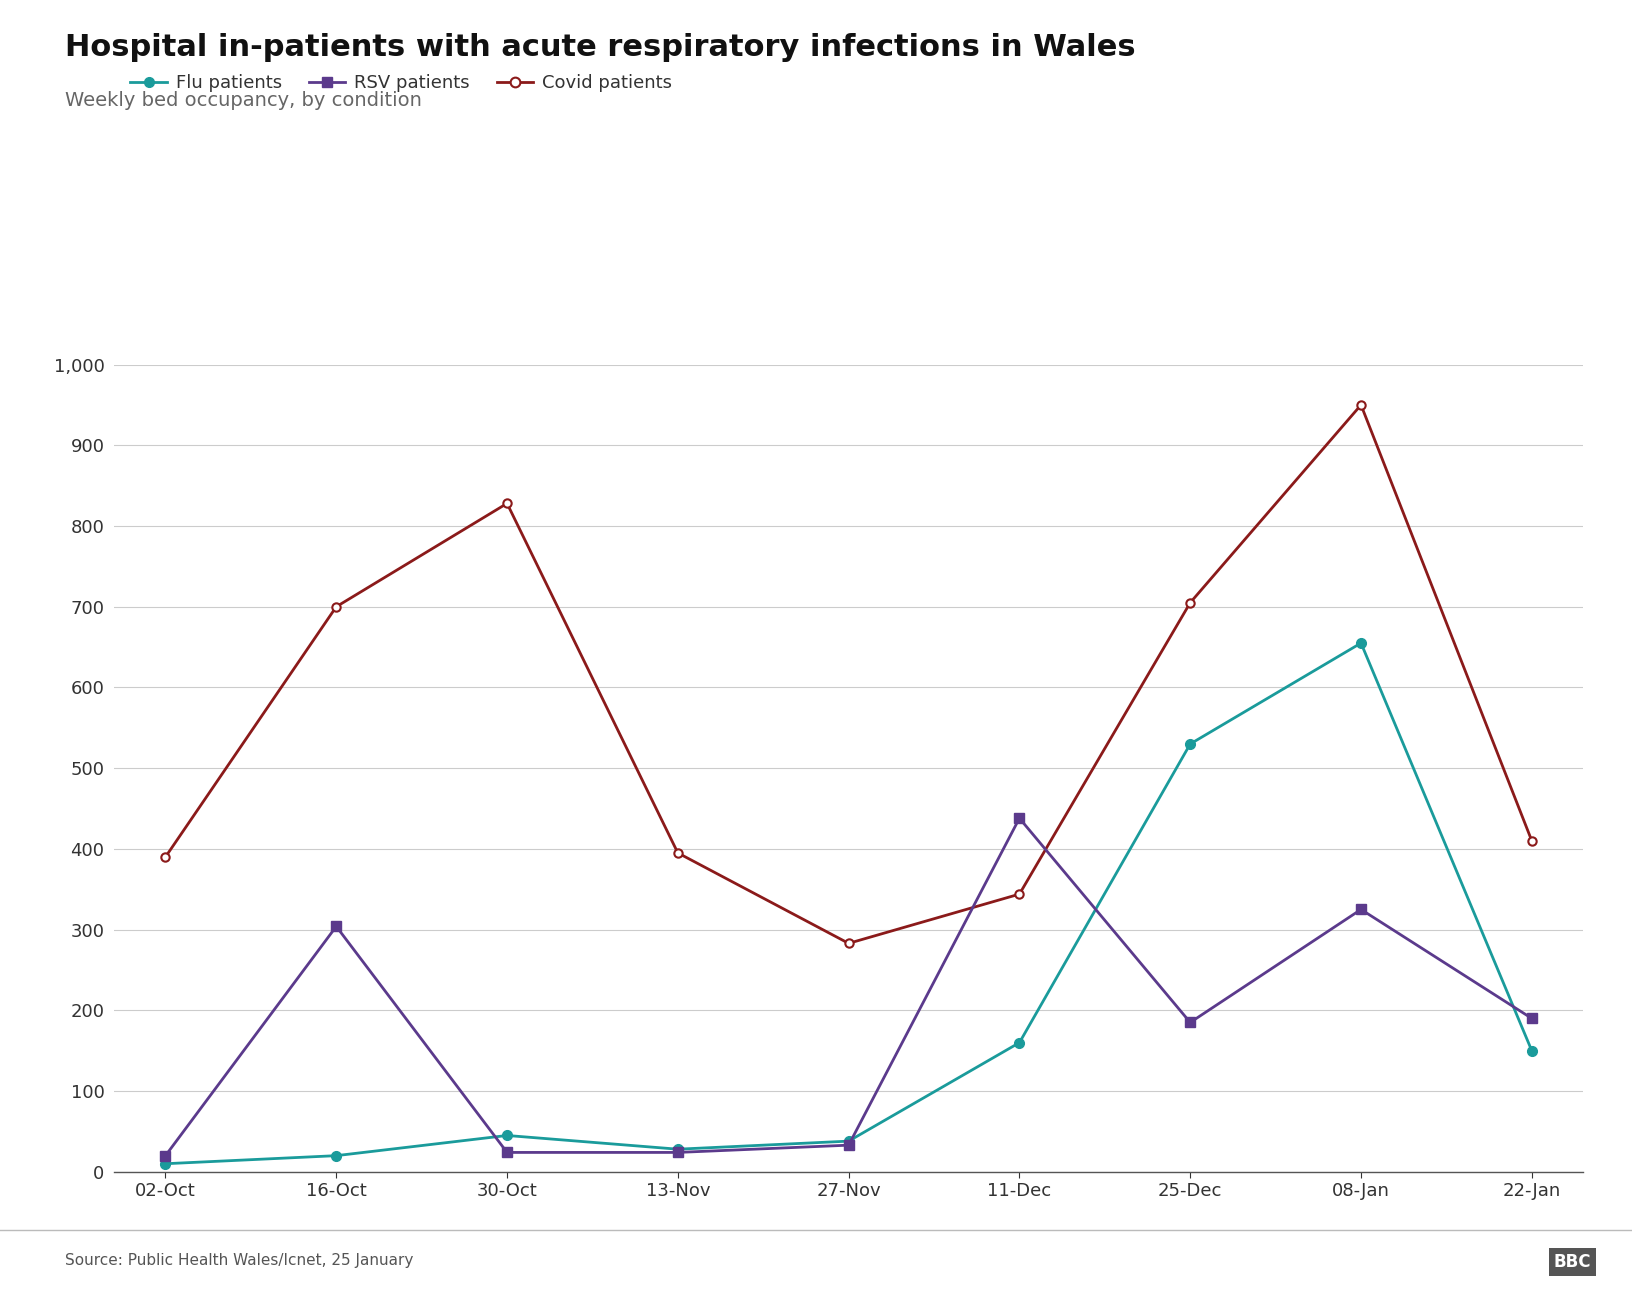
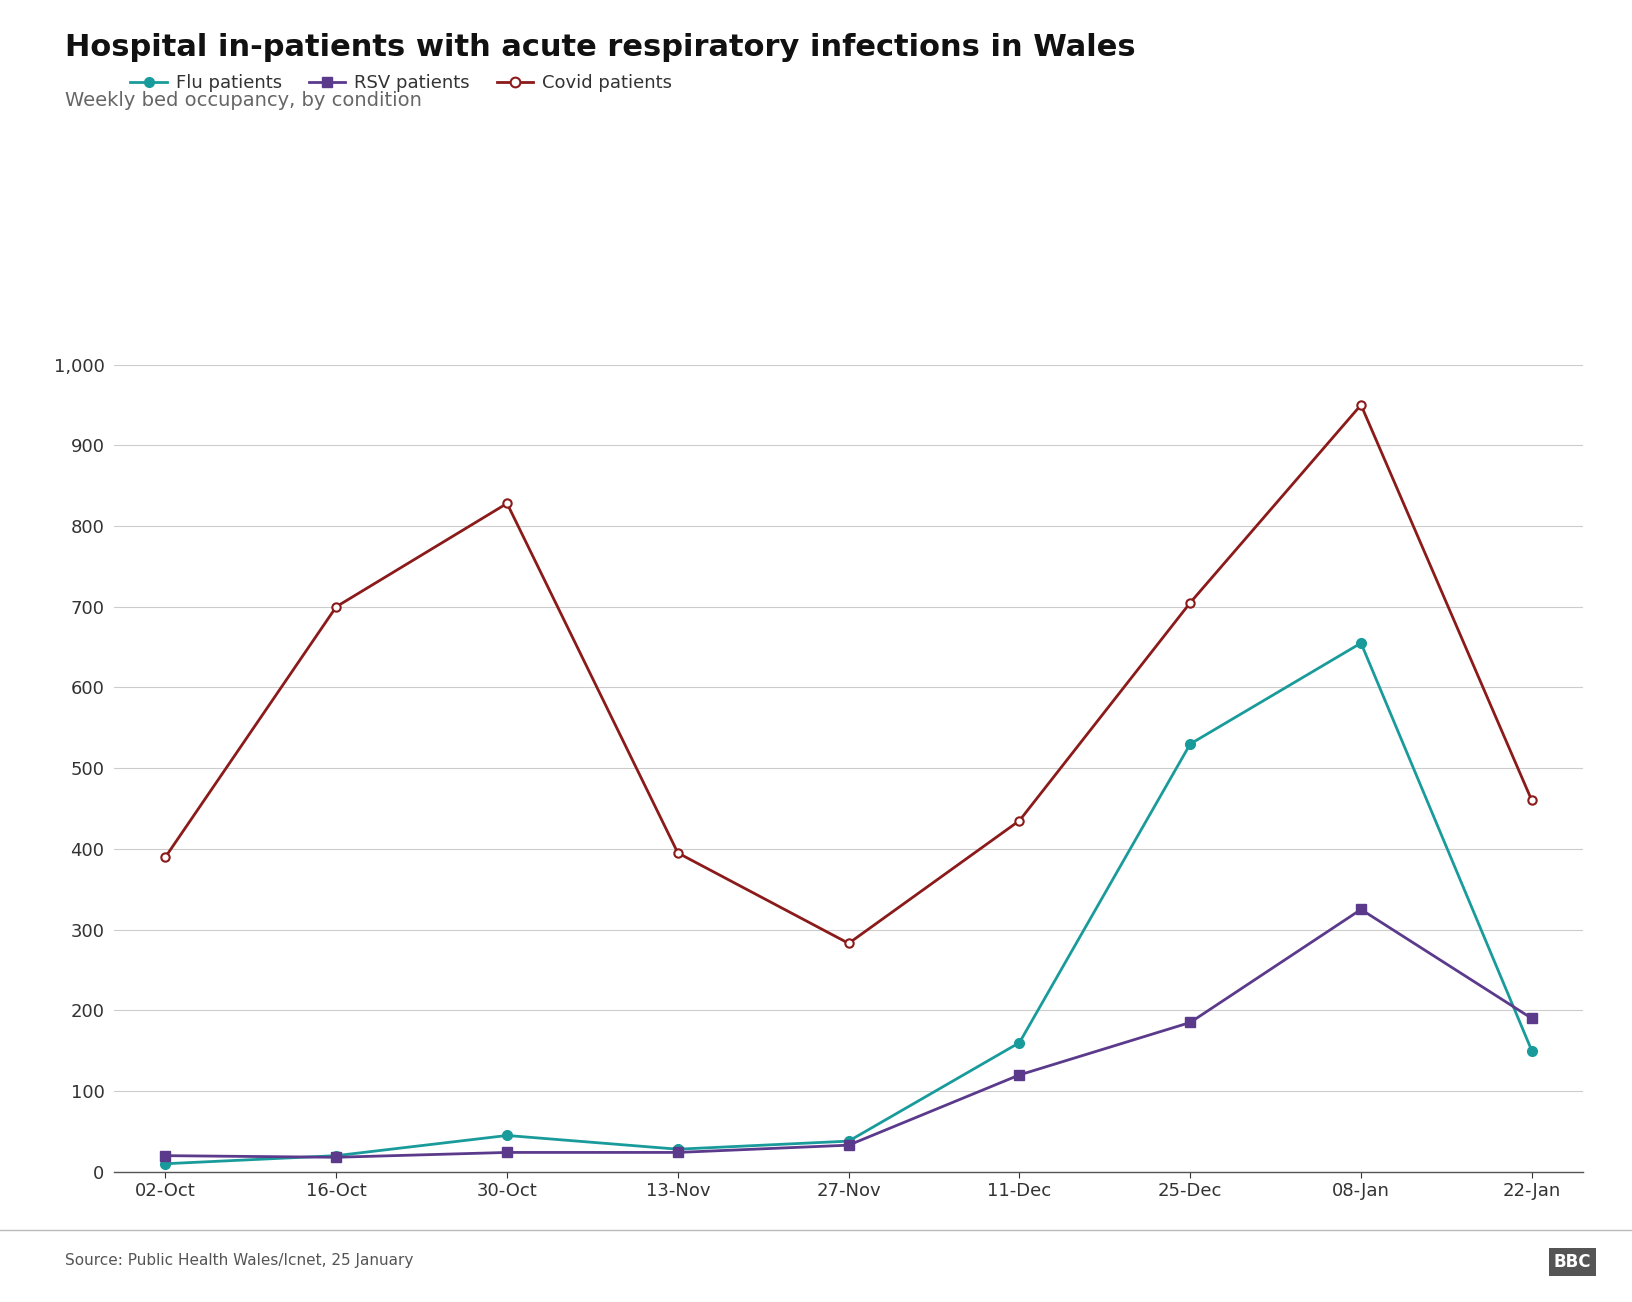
RSV patients/16-Oct: 304 -> 18
RSV patients/11-Dec: 438 -> 120
Covid patients/11-Dec: 344 -> 435
Covid patients/22-Jan: 410 -> 460
